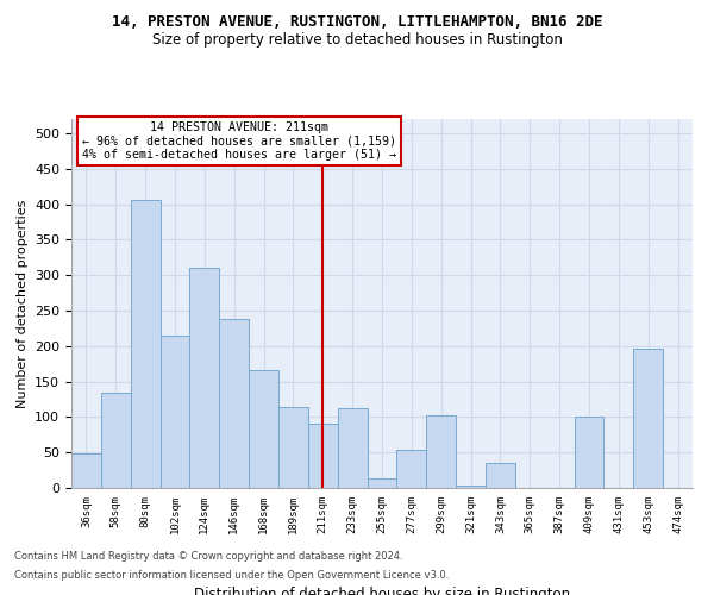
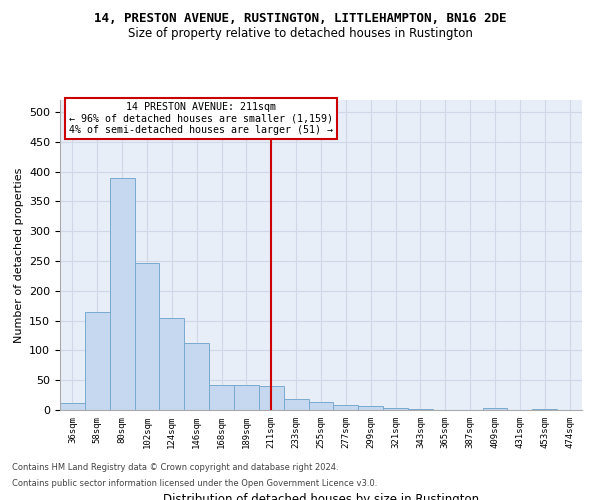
36sqm: 48 -> 12
58sqm: 134 -> 165
80sqm: 406 -> 390
102sqm: 214 -> 247
124sqm: 310 -> 155
146sqm: 238 -> 113
168sqm: 166 -> 42
189sqm: 114 -> 42
211sqm: 90 -> 40
233sqm: 112 -> 18
277sqm: 54 -> 9
299sqm: 102 -> 6
343sqm: 36 -> 2
409sqm: 100 -> 3
453sqm: 196 -> 2
